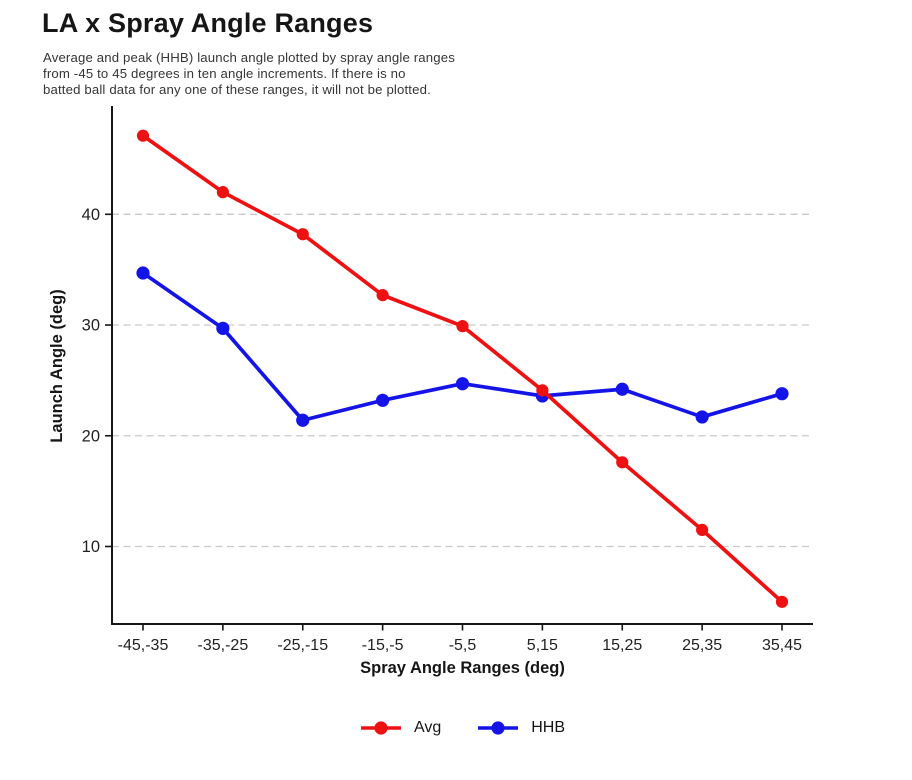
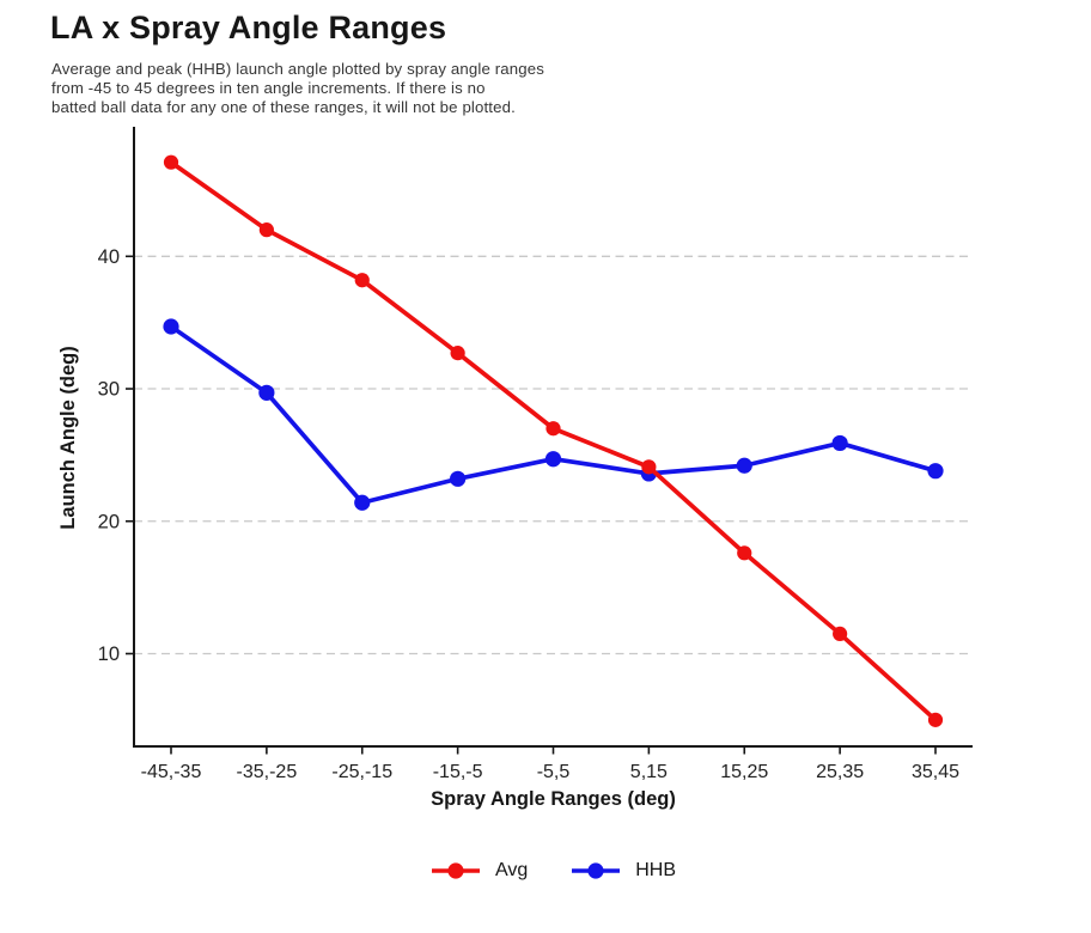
Avg/-5,5: 29.9 -> 27.0
HHB/25,35: 21.7 -> 25.9
